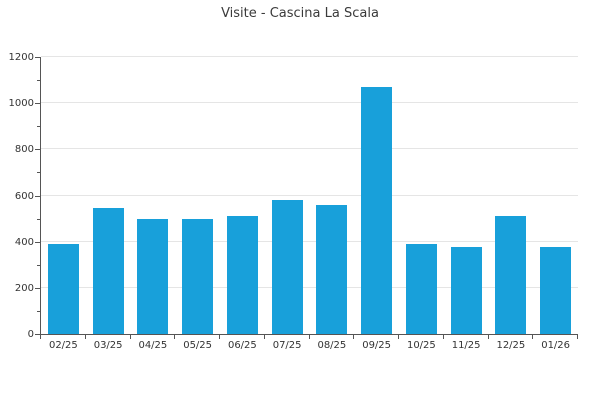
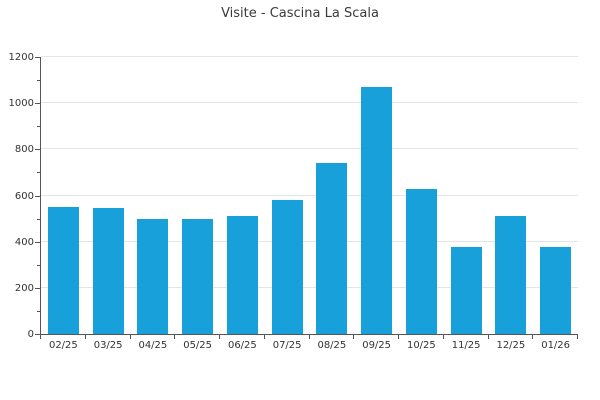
02/25: 390 -> 550
08/25: 560 -> 740
10/25: 390 -> 630
